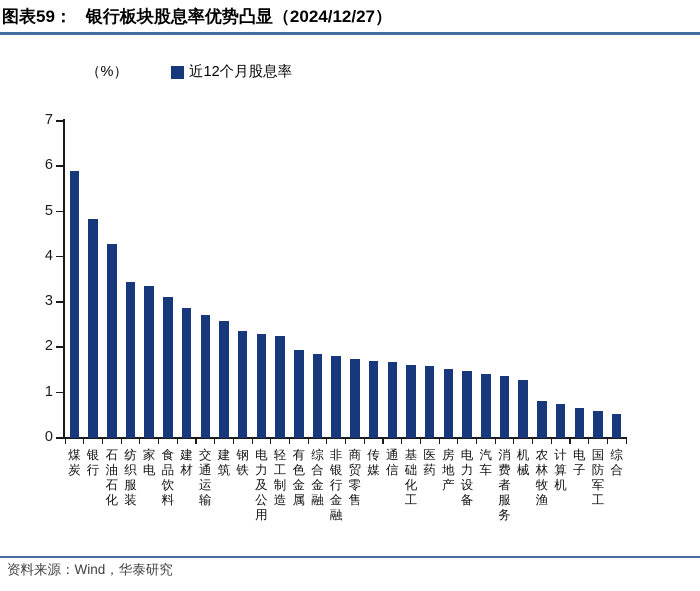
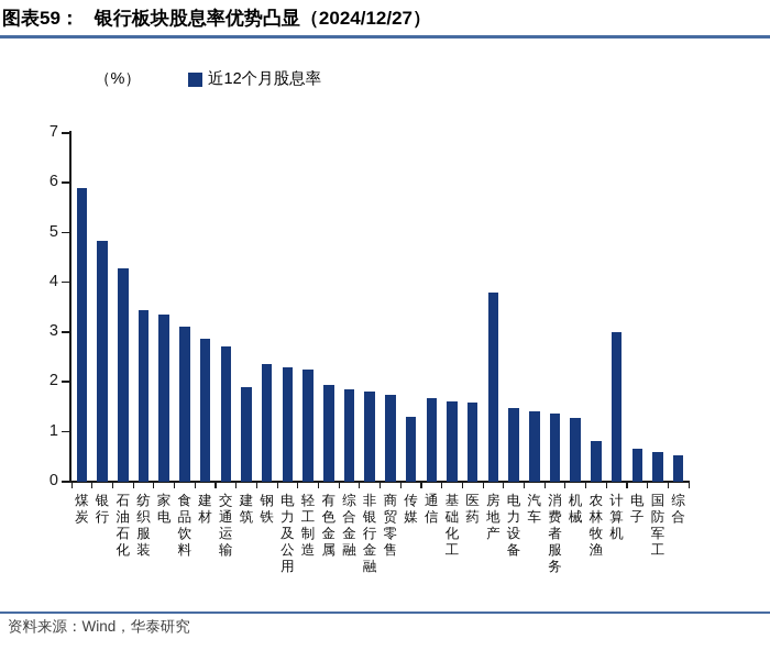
建筑: 2.6 -> 1.9
传媒: 1.7 -> 1.3
房地产: 1.5 -> 3.8
计算机: 0.7 -> 3.0
